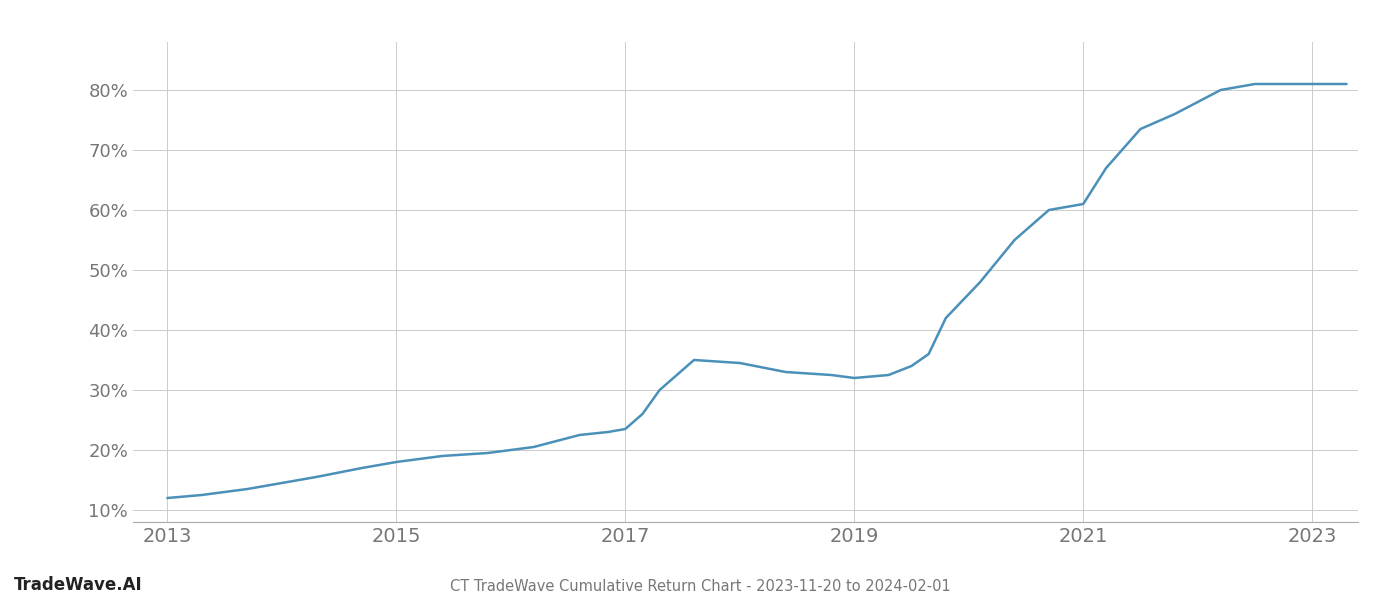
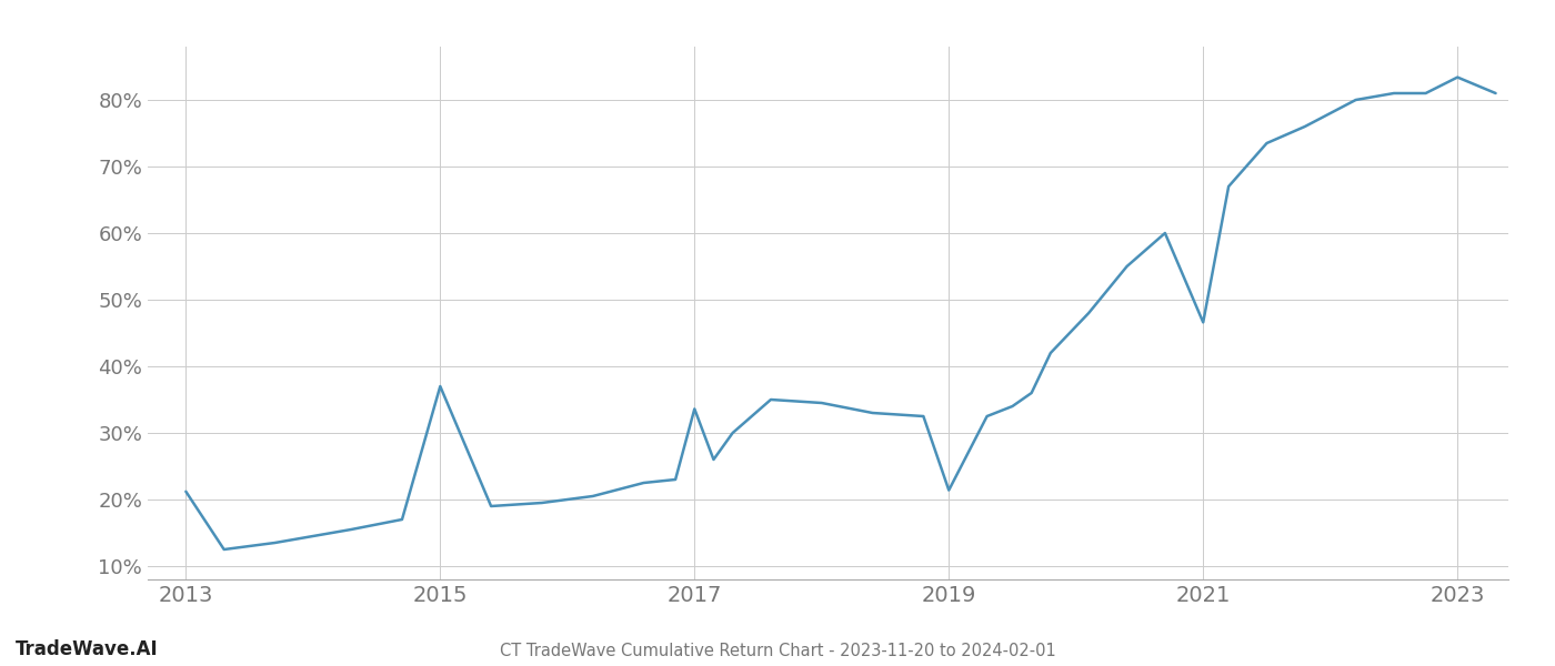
2013: 12.0% -> 21.2%
2015: 18.0% -> 37.0%
2017: 23.5% -> 33.6%
2019: 32.0% -> 21.4%
2021: 61.0% -> 46.6%
2023: 81.0% -> 83.4%
